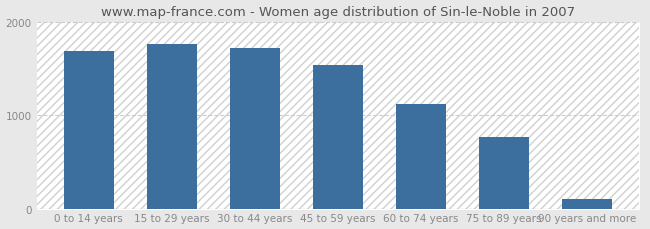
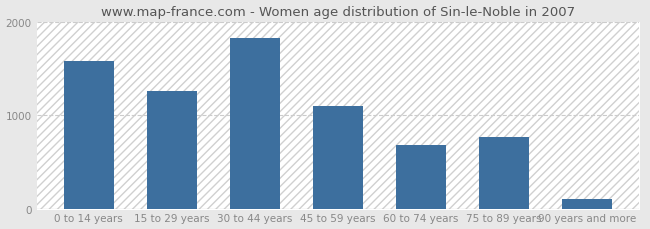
0 to 14 years: 1680 -> 1580
15 to 29 years: 1760 -> 1260
30 to 44 years: 1720 -> 1820
45 to 59 years: 1530 -> 1100
60 to 74 years: 1120 -> 680
